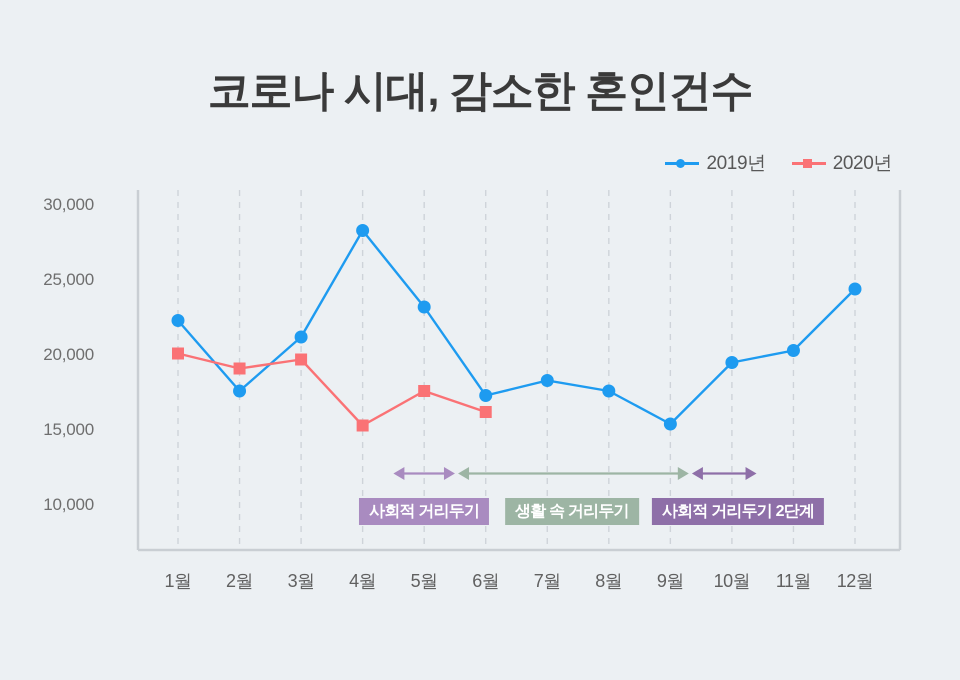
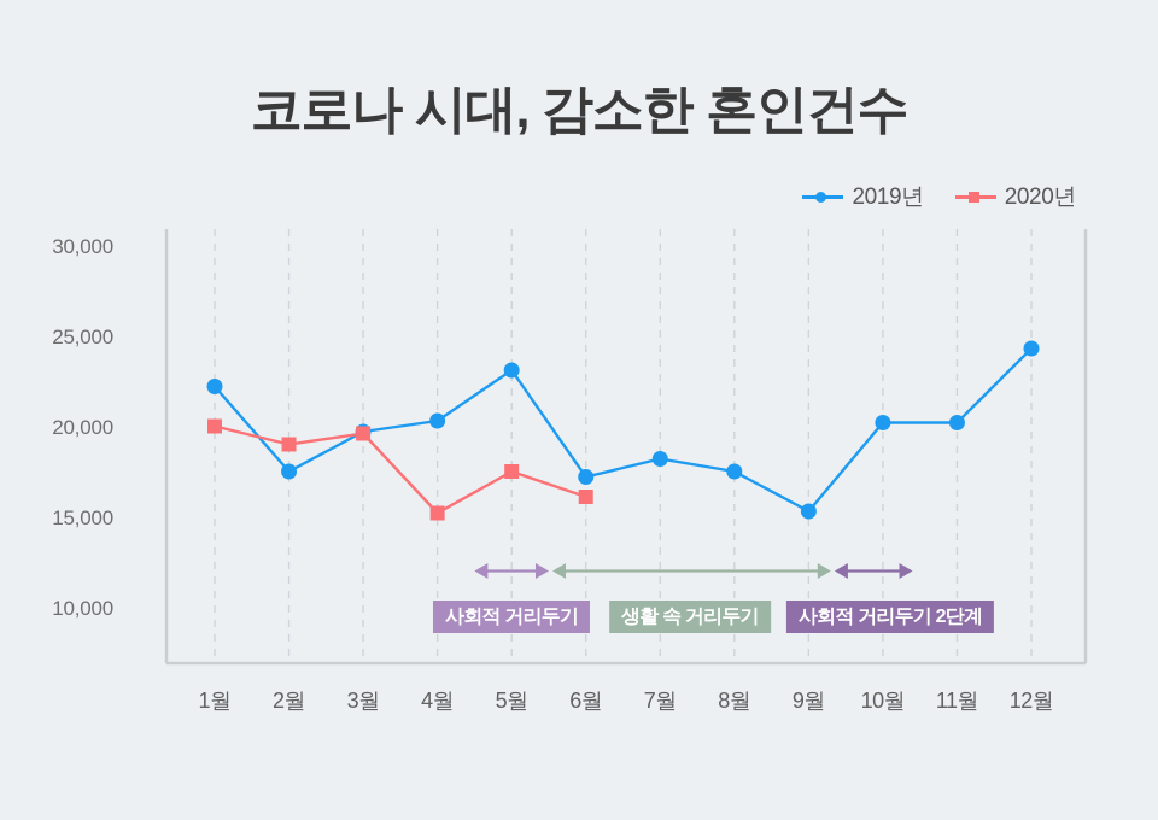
2019년/3월: 21200 -> 19800
2019년/4월: 28300 -> 20400
2019년/10월: 19500 -> 20300
